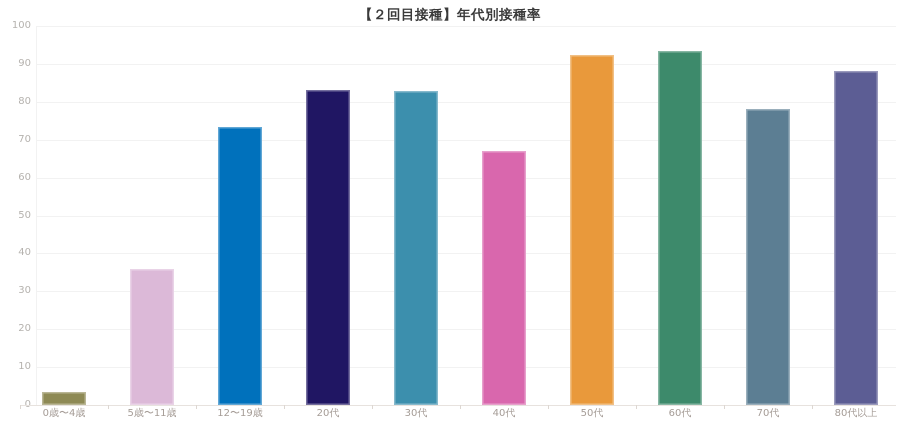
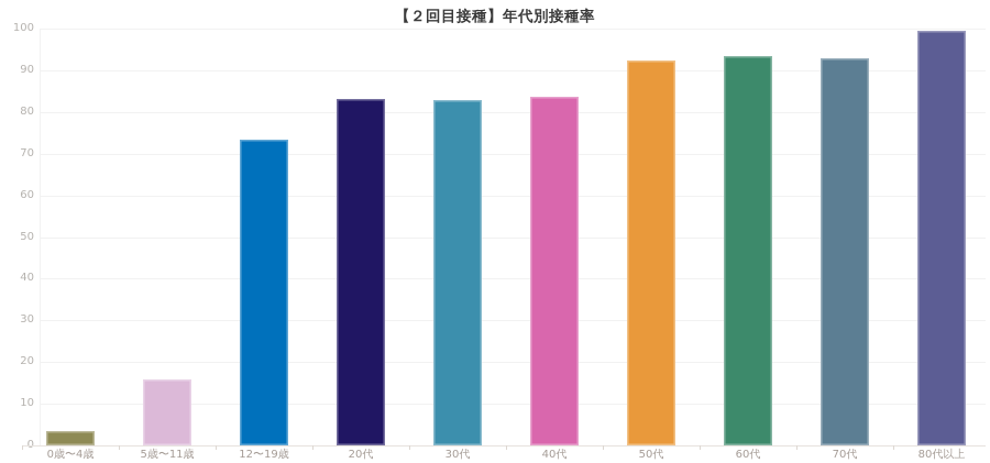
5歳〜11歳: 36 -> 16
40代: 67 -> 84
70代: 78 -> 93
80代以上: 88 -> 100
